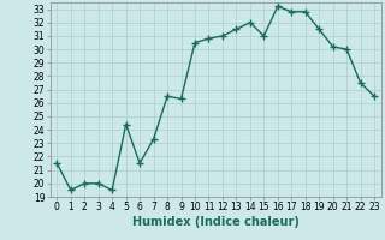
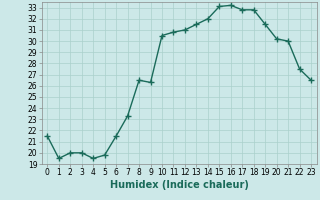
5: 24.4 -> 19.8
15: 31.0 -> 33.1
